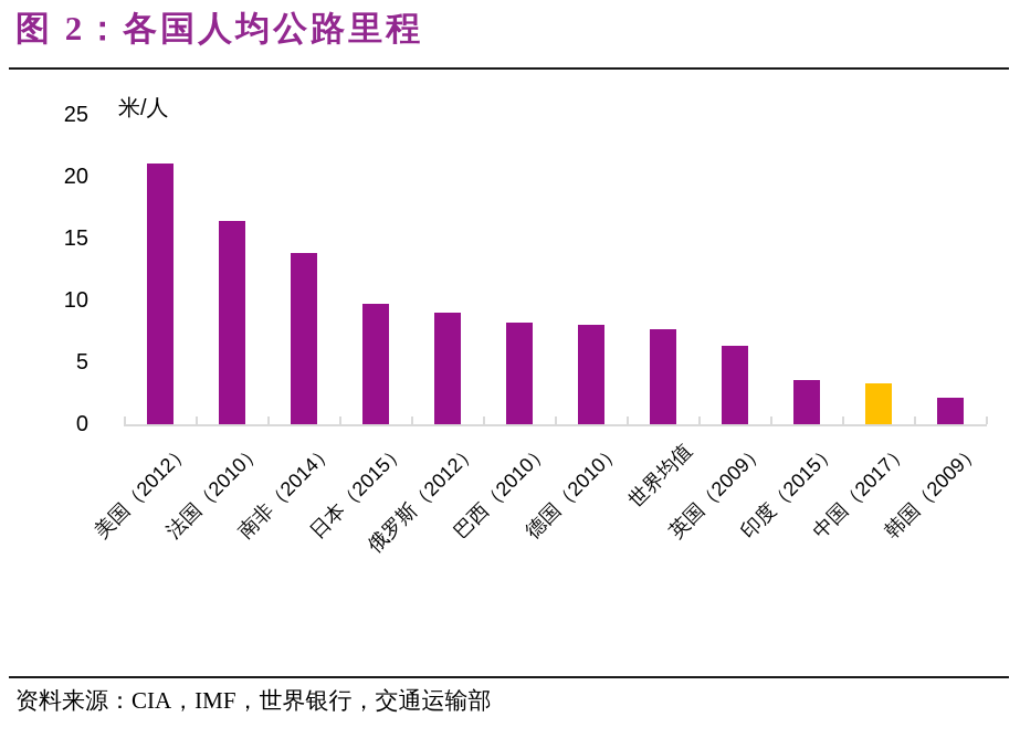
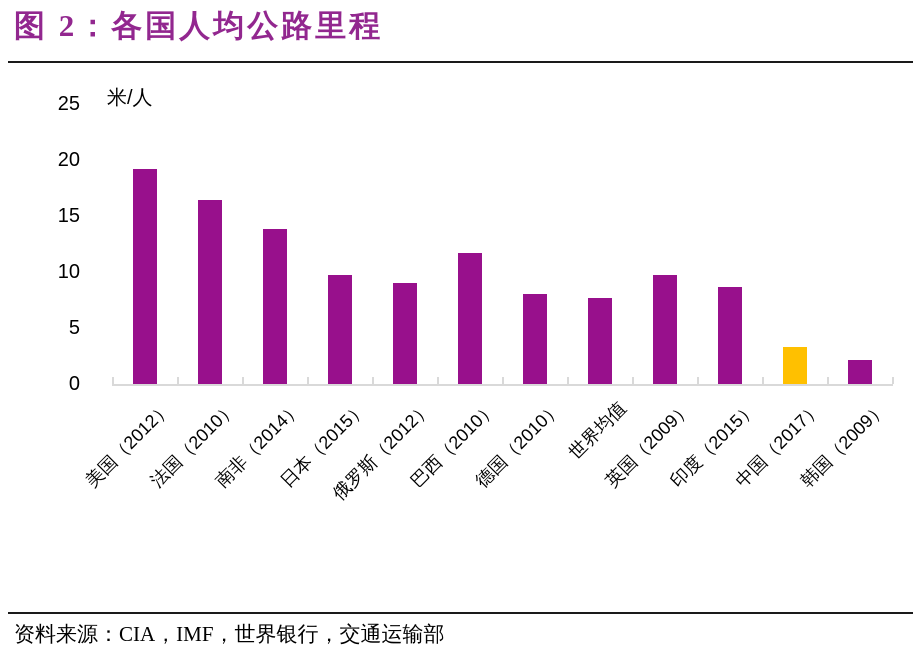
美国（2012）: 21.1 -> 19.2
巴西（2010）: 8.2 -> 11.7
英国（2009）: 6.3 -> 9.7
印度（2015）: 3.6 -> 8.7
